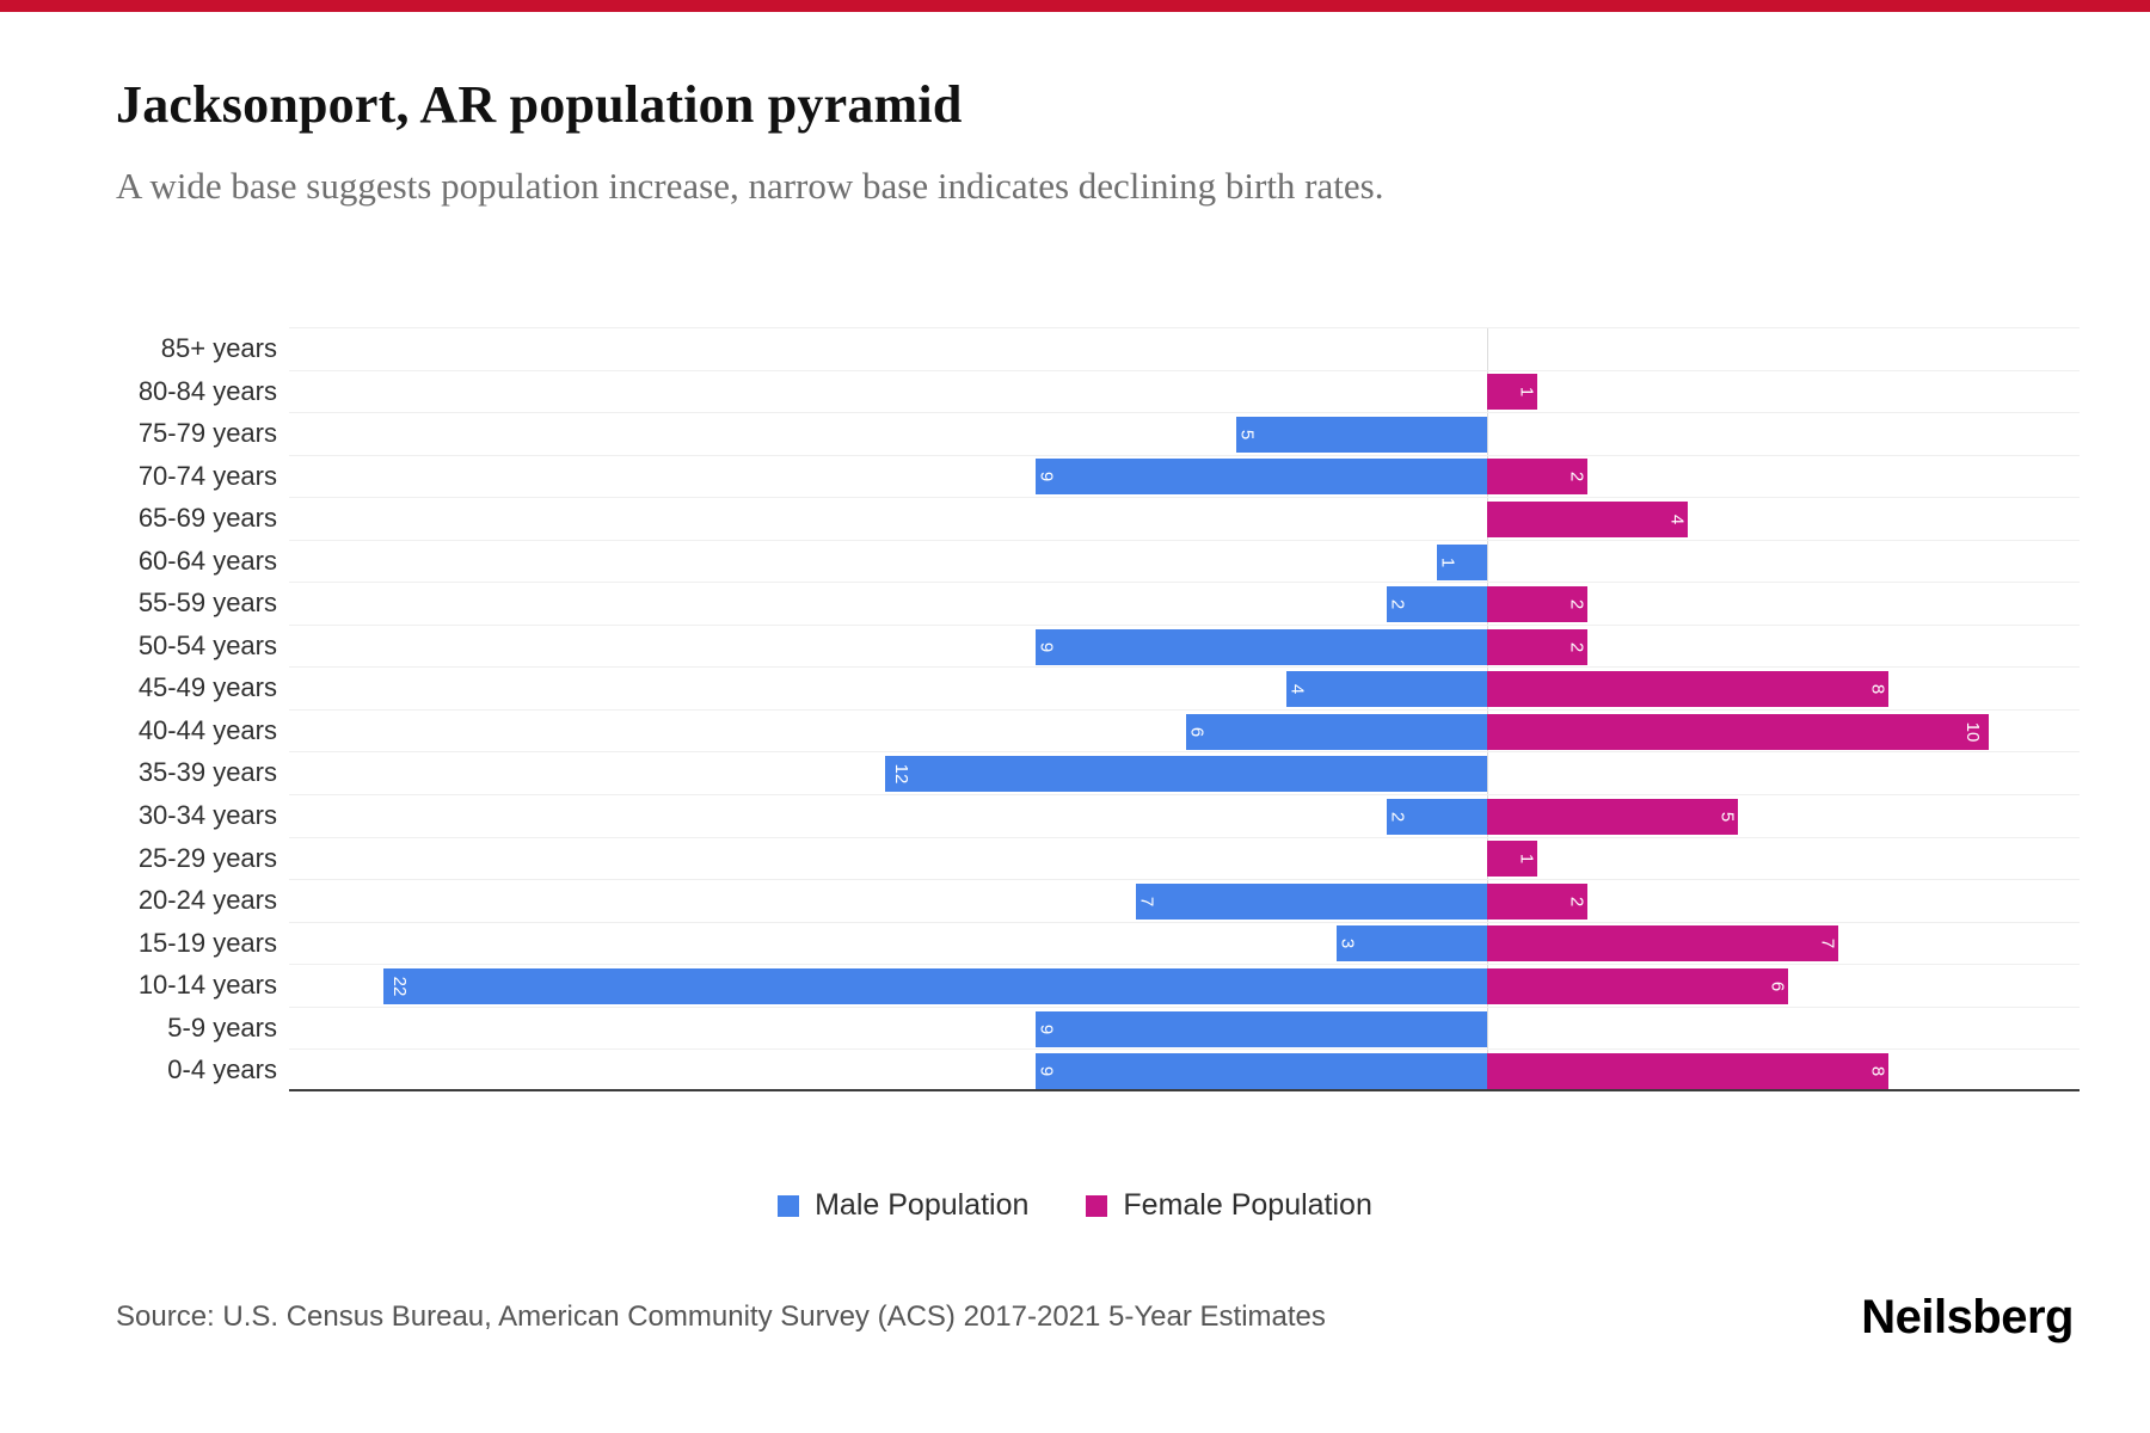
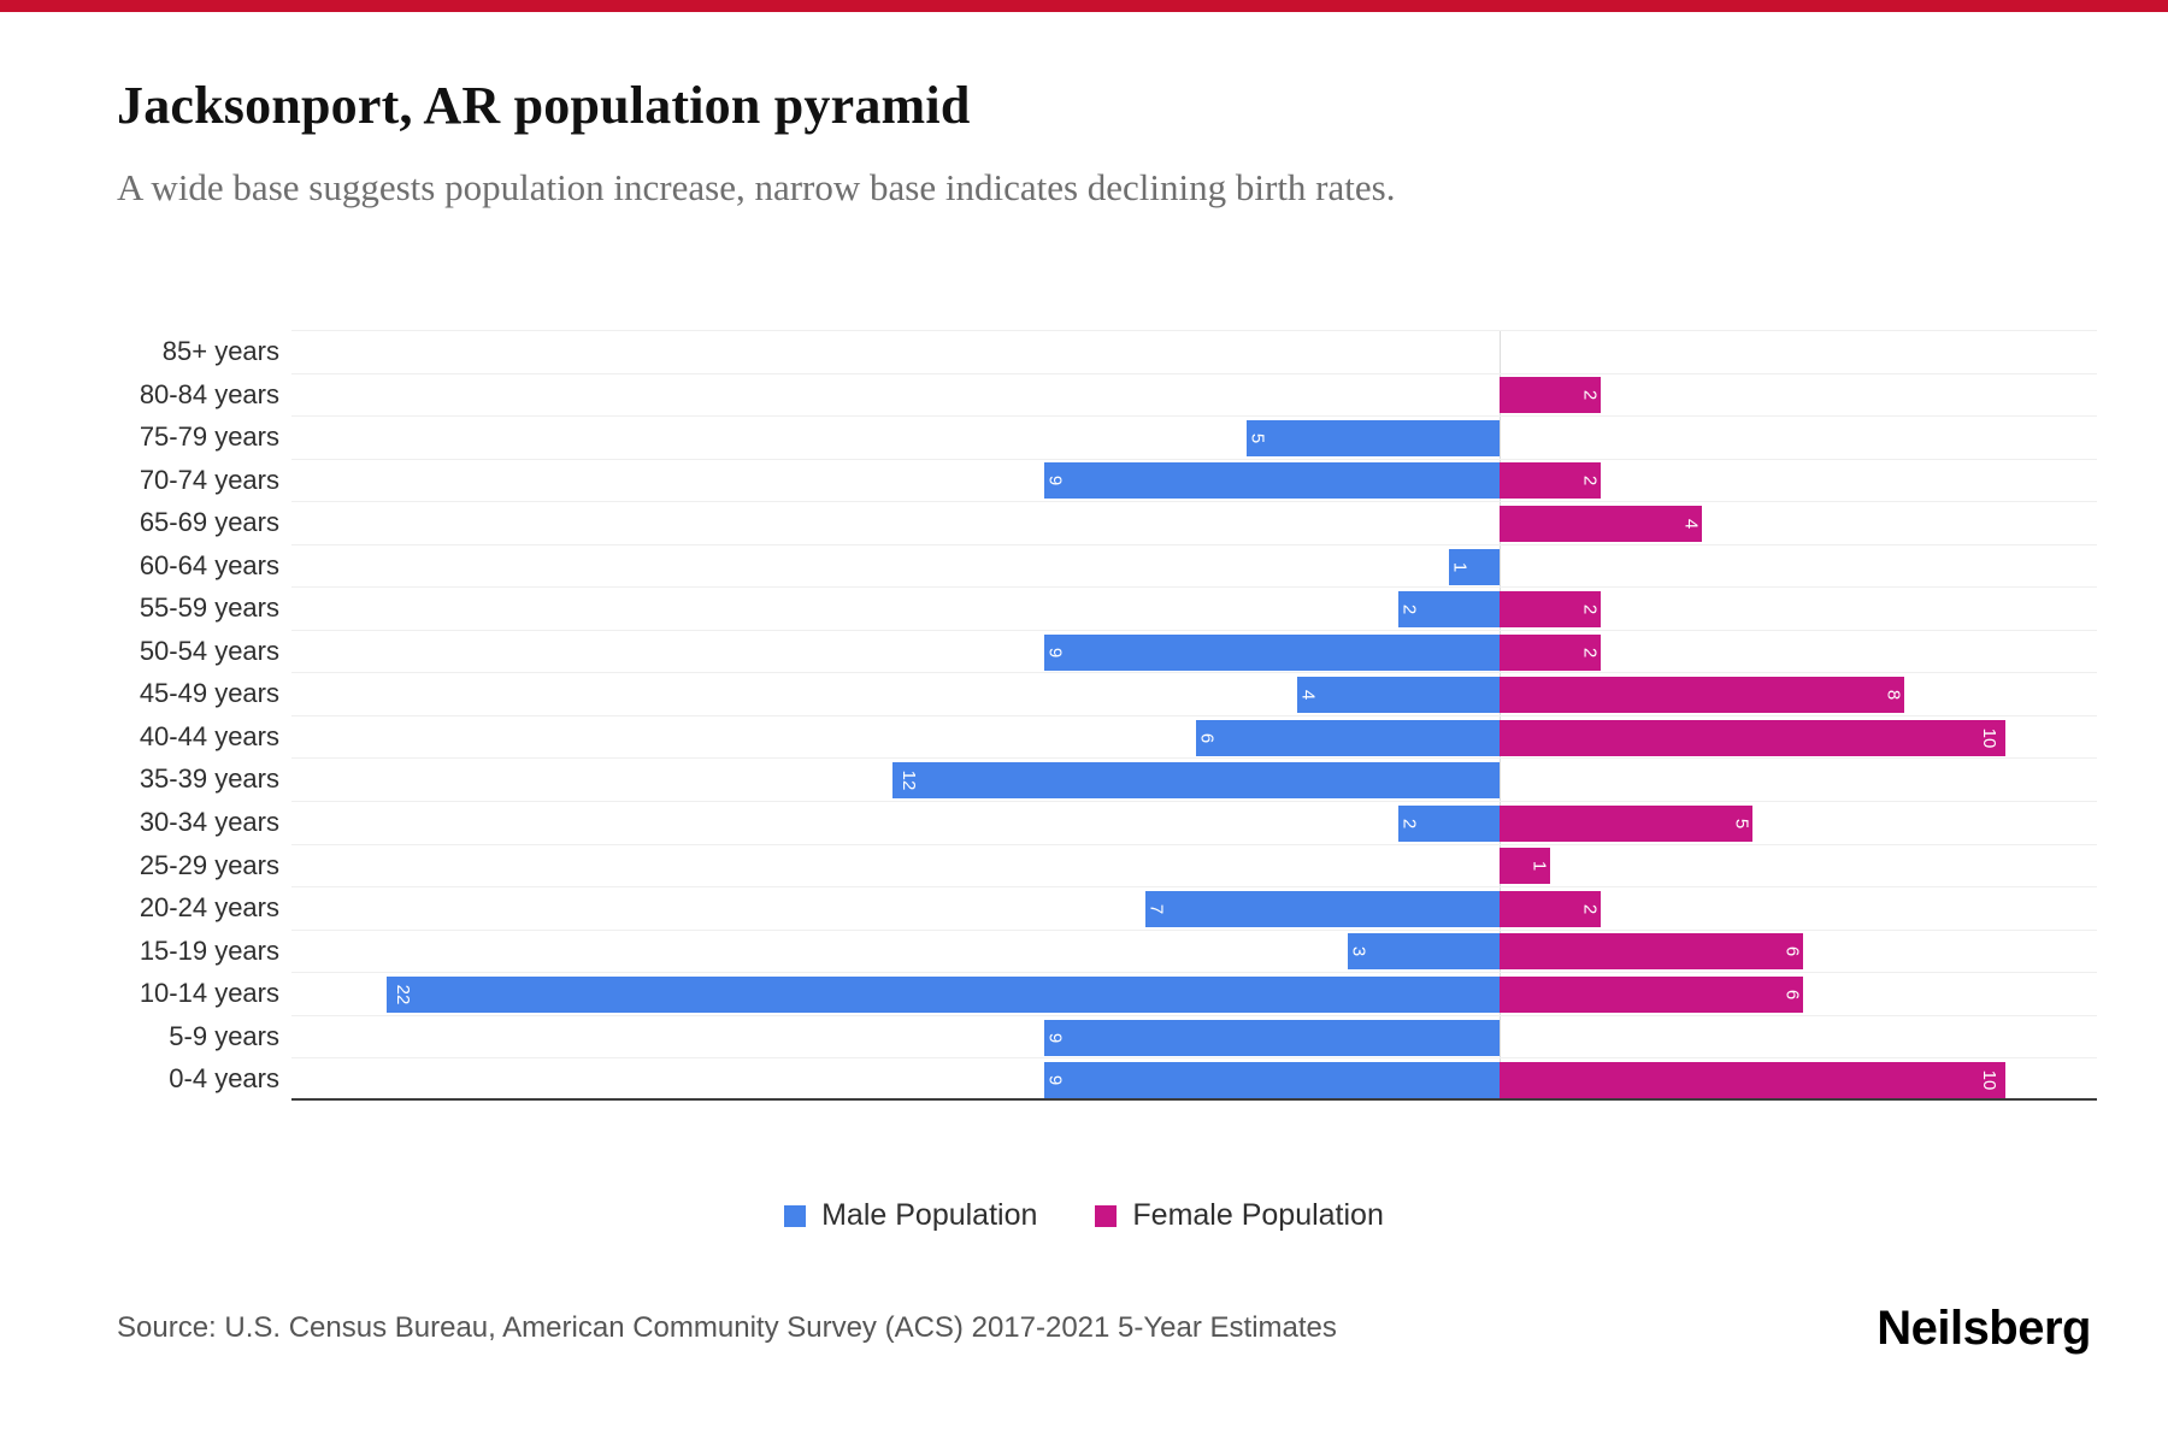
Female Population/80-84 years: 1 -> 2
Female Population/15-19 years: 7 -> 6
Female Population/0-4 years: 8 -> 10
